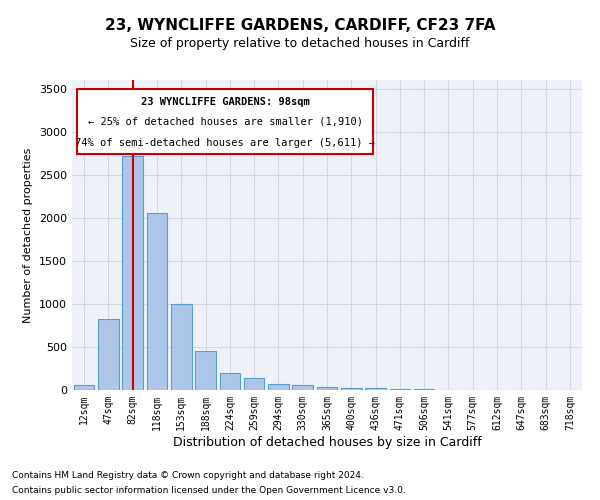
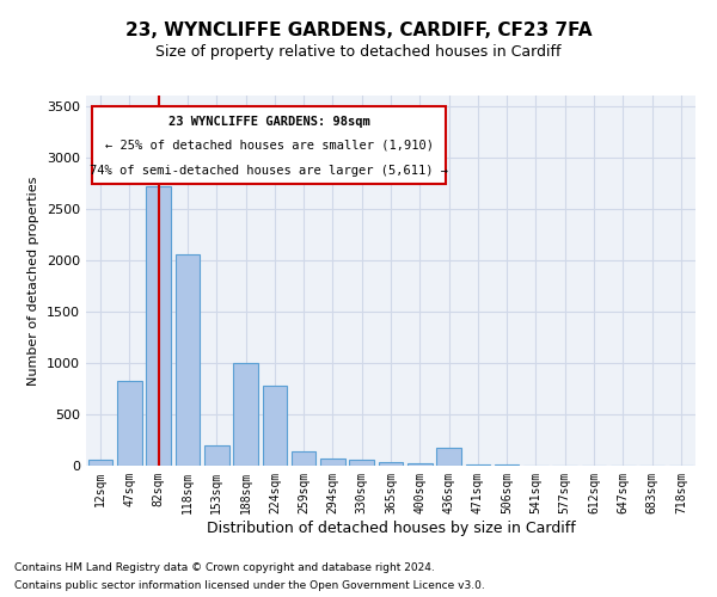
153sqm: 1000 -> 200
188sqm: 450 -> 1000
224sqm: 200 -> 780
436sqm: 20 -> 180
